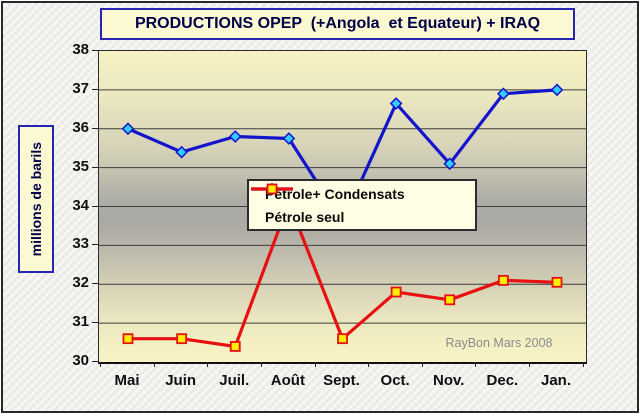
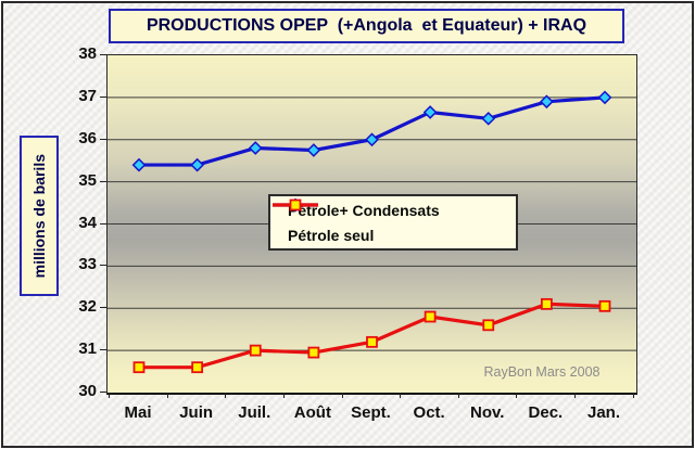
Pétrole+ Condensats/Mai: 36.0 -> 35.4
Pétrole seul/Juil.: 30.4 -> 31.0
Pétrole seul/Août: 34.1 -> 30.9
Pétrole+ Condensats/Sept.: 33.6 -> 36.0
Pétrole seul/Sept.: 30.6 -> 31.2
Pétrole+ Condensats/Nov.: 35.1 -> 36.5
